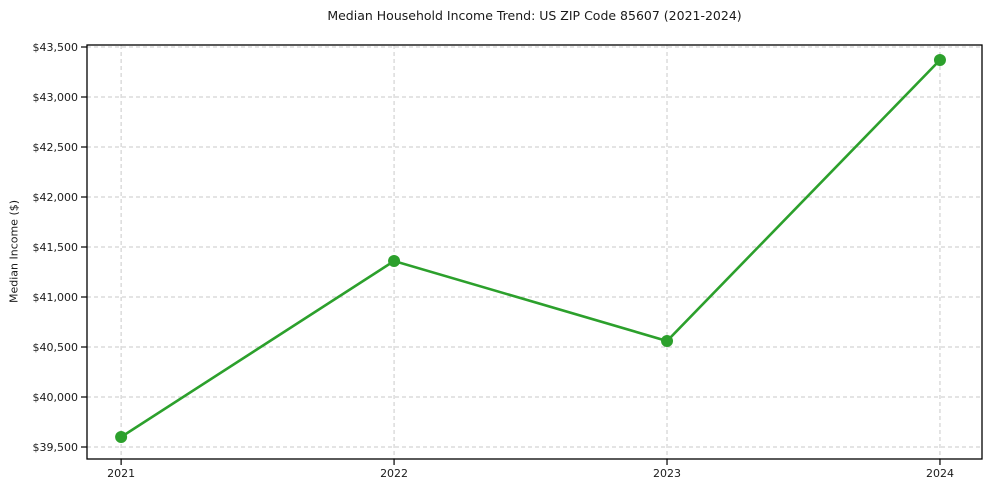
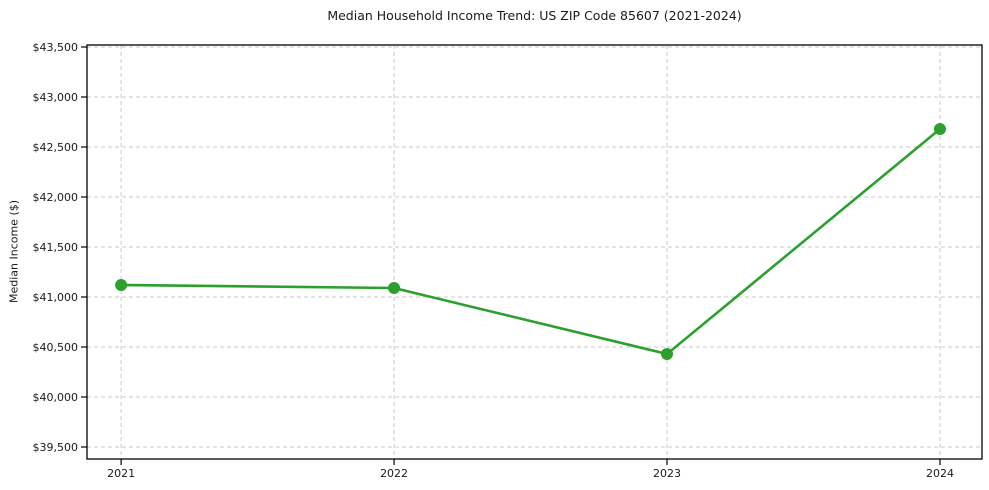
2021: $39600 -> $41120
2022: $41360 -> $41090
2023: $40560 -> $40430
2024: $43370 -> $42680
